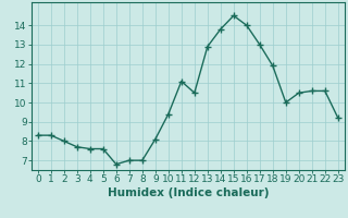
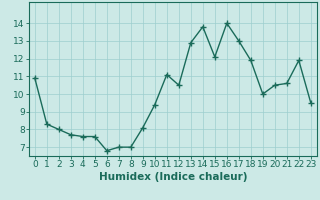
0: 8.3 -> 10.9
15: 14.5 -> 12.1
22: 10.6 -> 11.9
23: 9.2 -> 9.5
